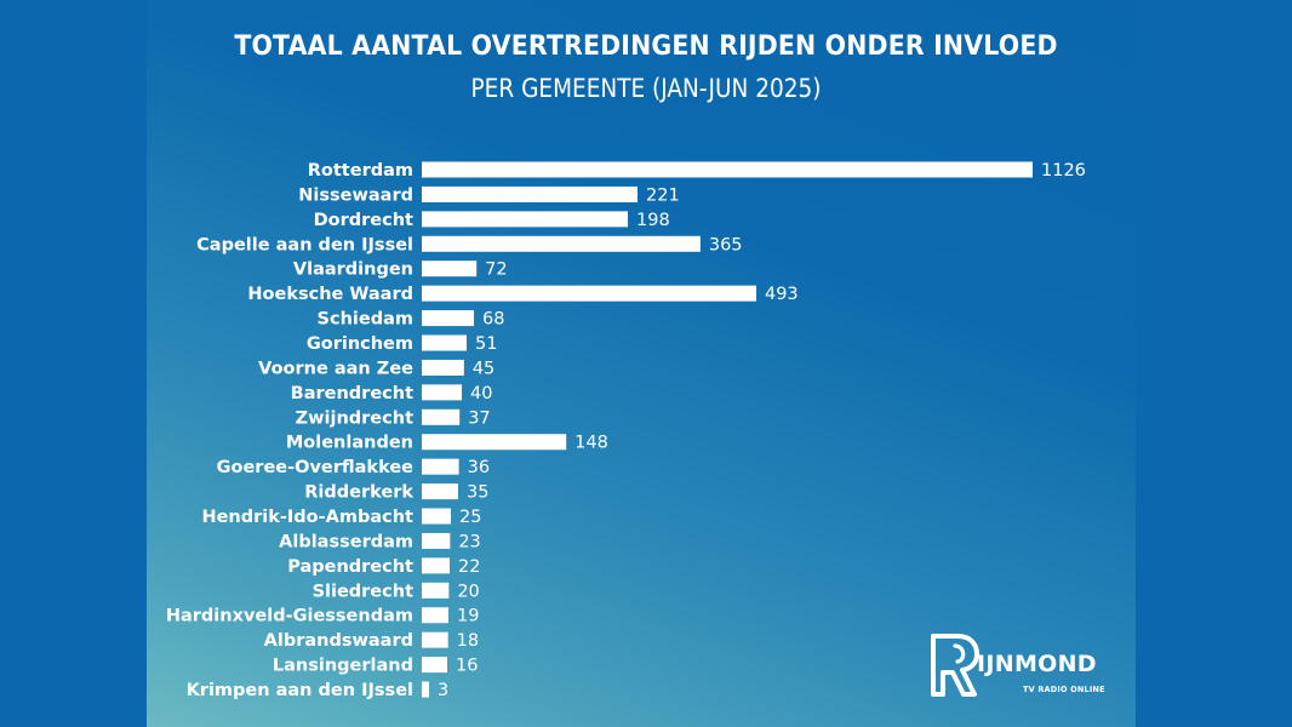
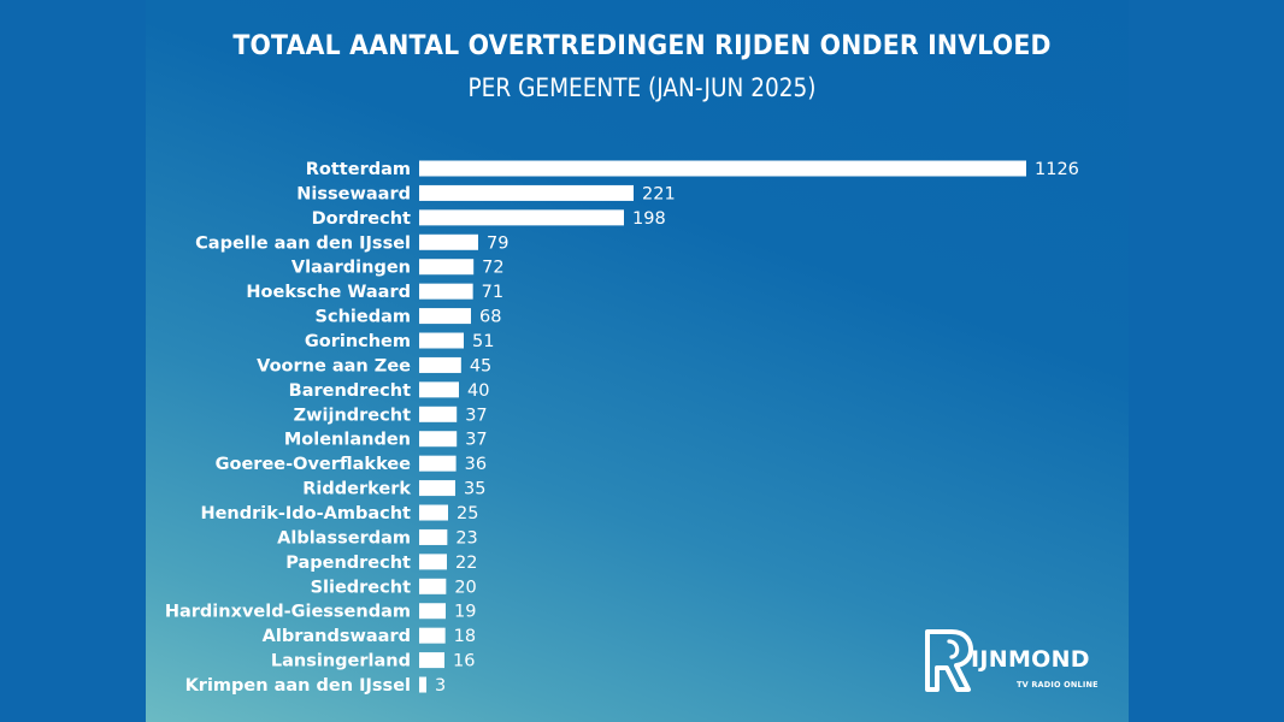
Capelle aan den IJssel: 365 -> 79
Hoeksche Waard: 493 -> 71
Molenlanden: 148 -> 37
